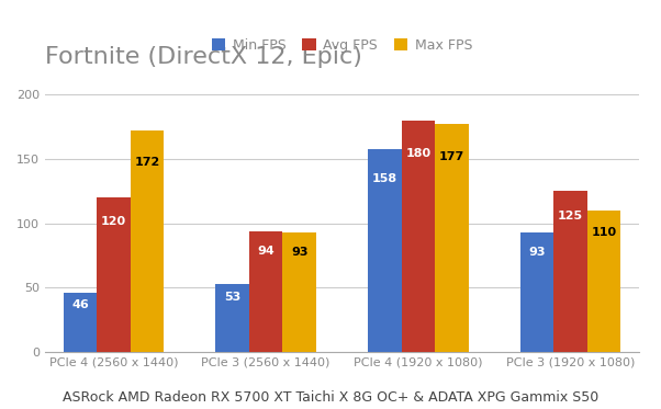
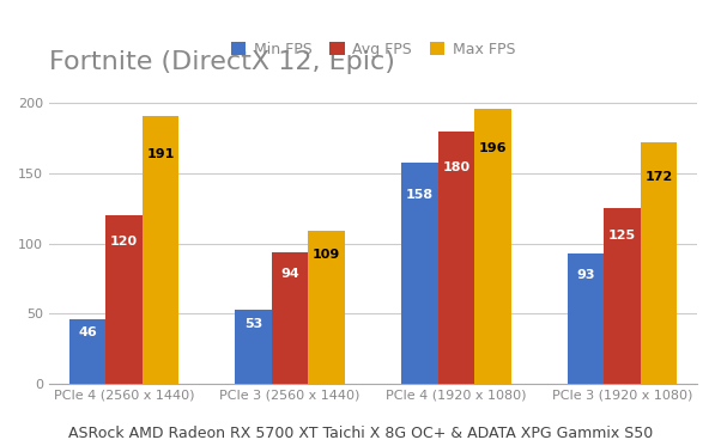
Max FPS/PCIe 4 (2560 x 1440): 172 -> 191
Max FPS/PCIe 3 (2560 x 1440): 93 -> 109
Max FPS/PCIe 4 (1920 x 1080): 177 -> 196
Max FPS/PCIe 3 (1920 x 1080): 110 -> 172
